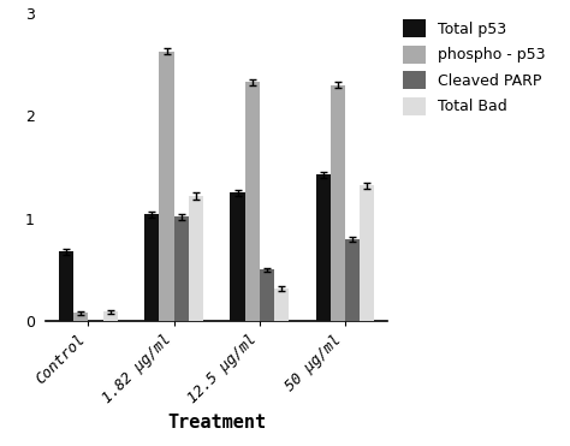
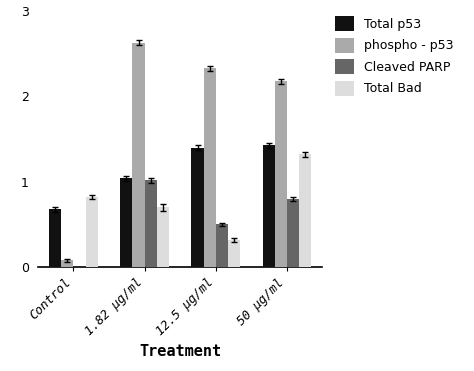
Total Bad/Control: 0.09 -> 0.82
Total Bad/1.82 μg/ml: 1.22 -> 0.70
Total p53/12.5 μg/ml: 1.25 -> 1.40
phospho - p53/50 μg/ml: 2.30 -> 2.18
